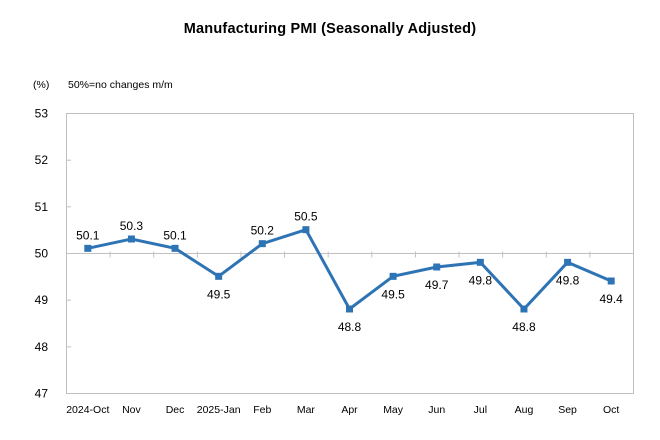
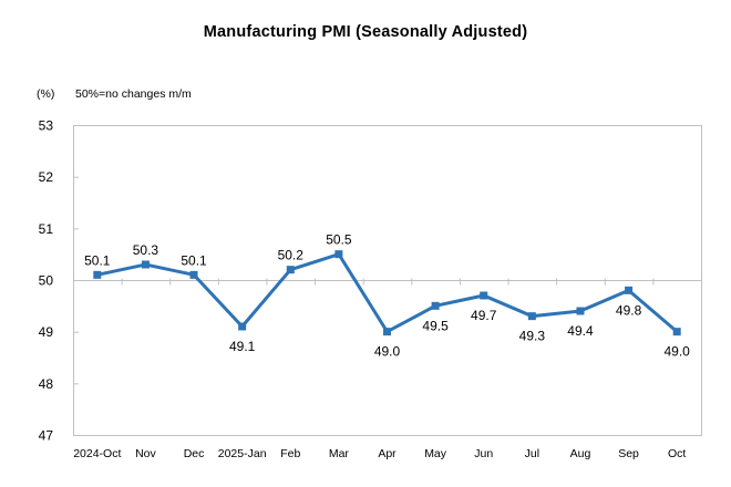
2025-Jan: 49.5 -> 49.1
Apr: 48.8 -> 49.0
Jul: 49.8 -> 49.3
Aug: 48.8 -> 49.4
Oct: 49.4 -> 49.0
